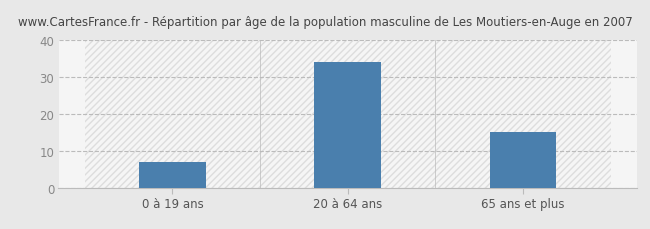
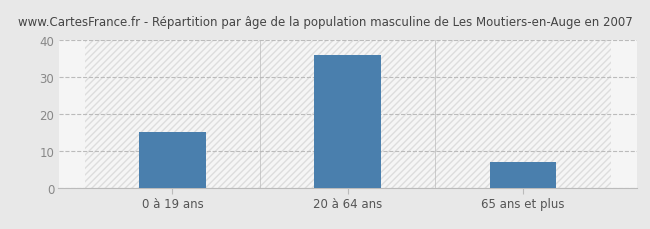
0 à 19 ans: 7 -> 15
20 à 64 ans: 34 -> 36
65 ans et plus: 15 -> 7
